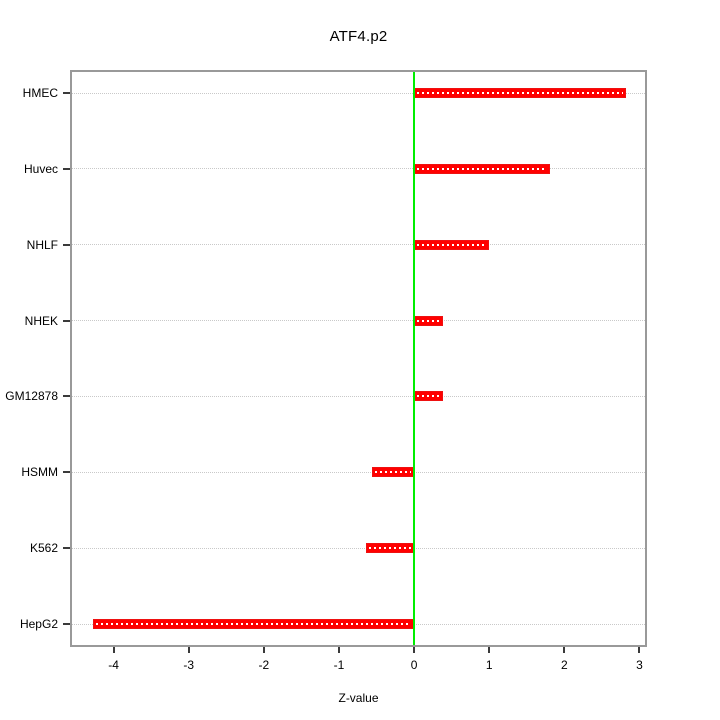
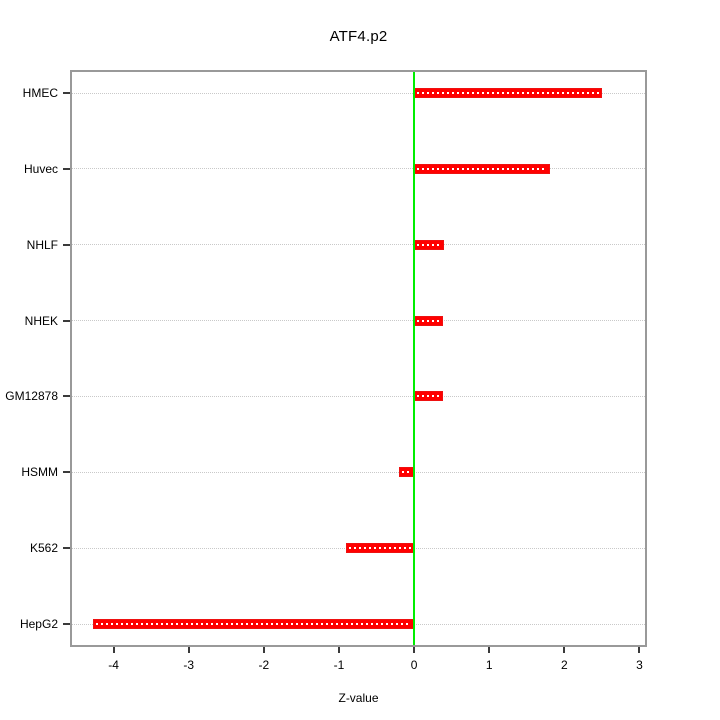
HMEC: 2.8 -> 2.5
NHLF: 1.0 -> 0.4
HSMM: -0.6 -> -0.2
K562: -0.6 -> -0.9
